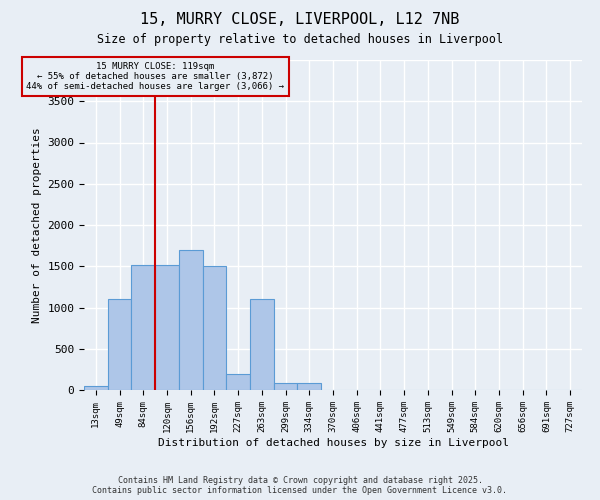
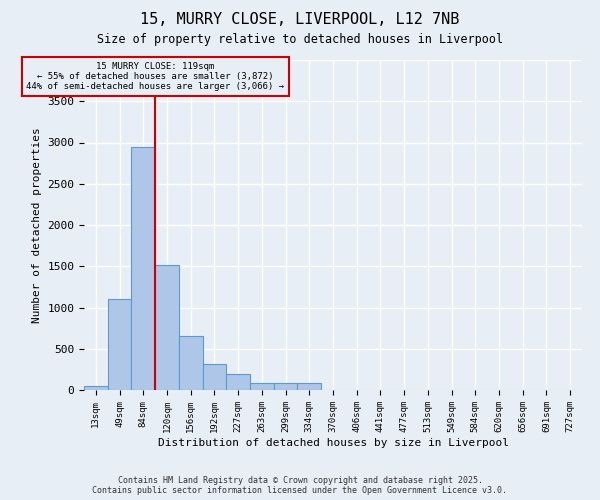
84sqm: 1520 -> 2950
156sqm: 1700 -> 650
192sqm: 1500 -> 320
263sqm: 1100 -> 90
